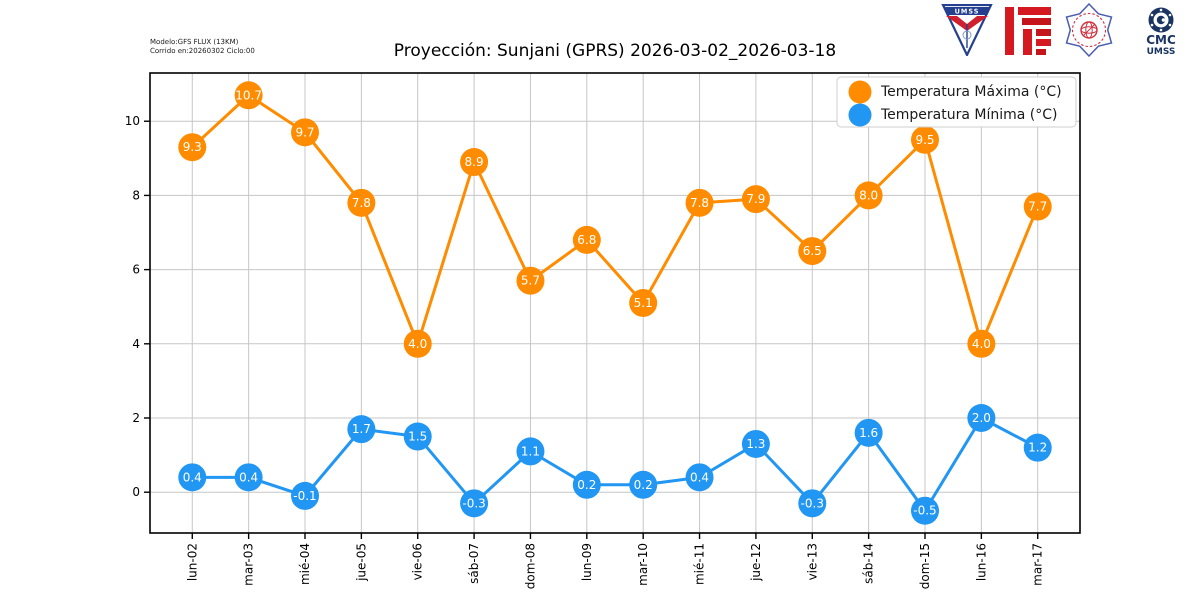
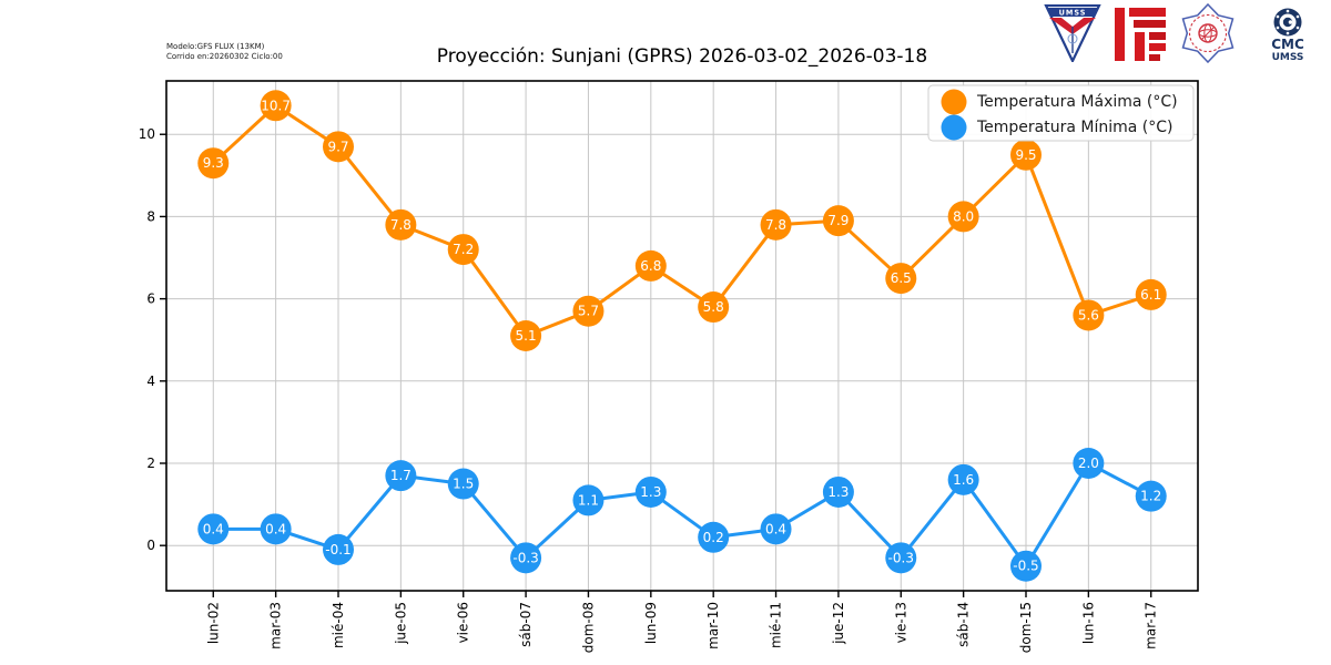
Temperatura Máxima (°C)/vie-06: 4.0 -> 7.2
Temperatura Máxima (°C)/sáb-07: 8.9 -> 5.1
Temperatura Mínima (°C)/lun-09: 0.2 -> 1.3
Temperatura Máxima (°C)/mar-10: 5.1 -> 5.8
Temperatura Máxima (°C)/lun-16: 4.0 -> 5.6
Temperatura Máxima (°C)/mar-17: 7.7 -> 6.1
